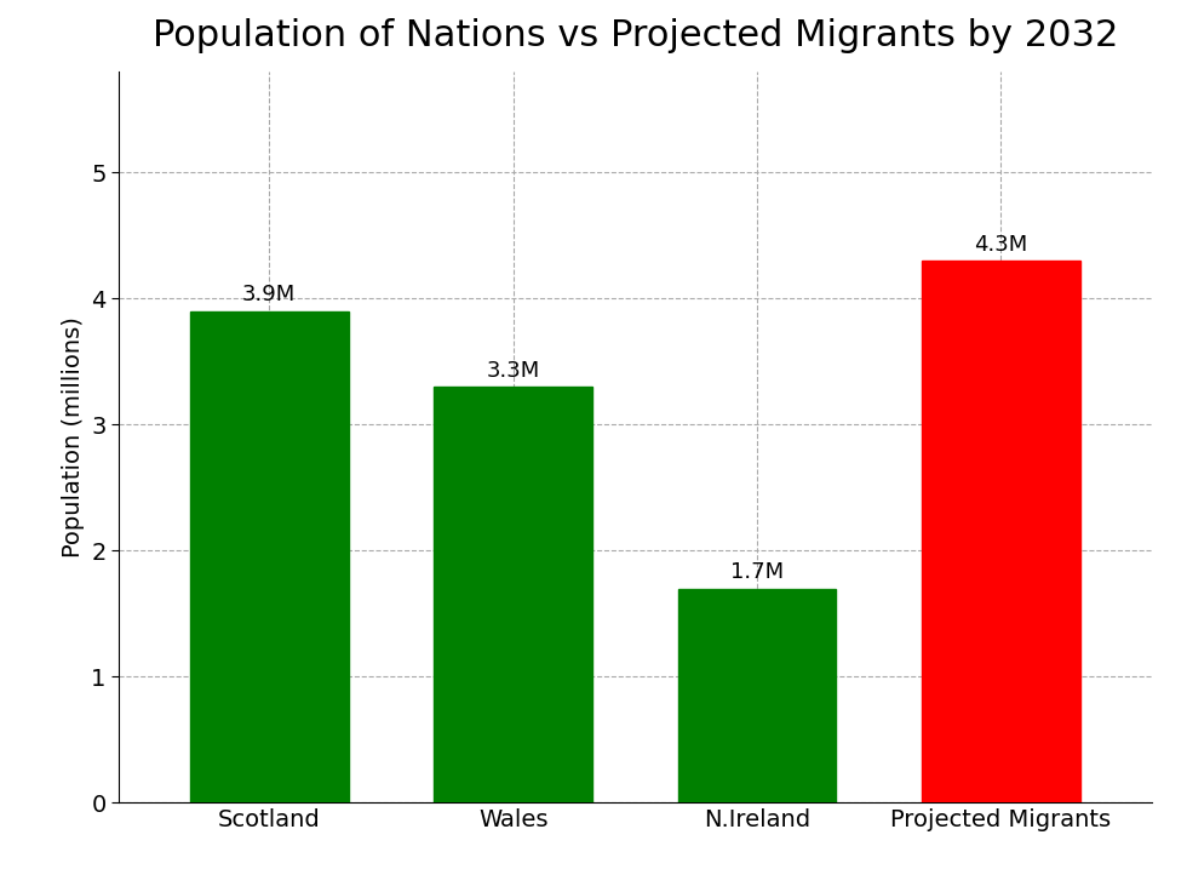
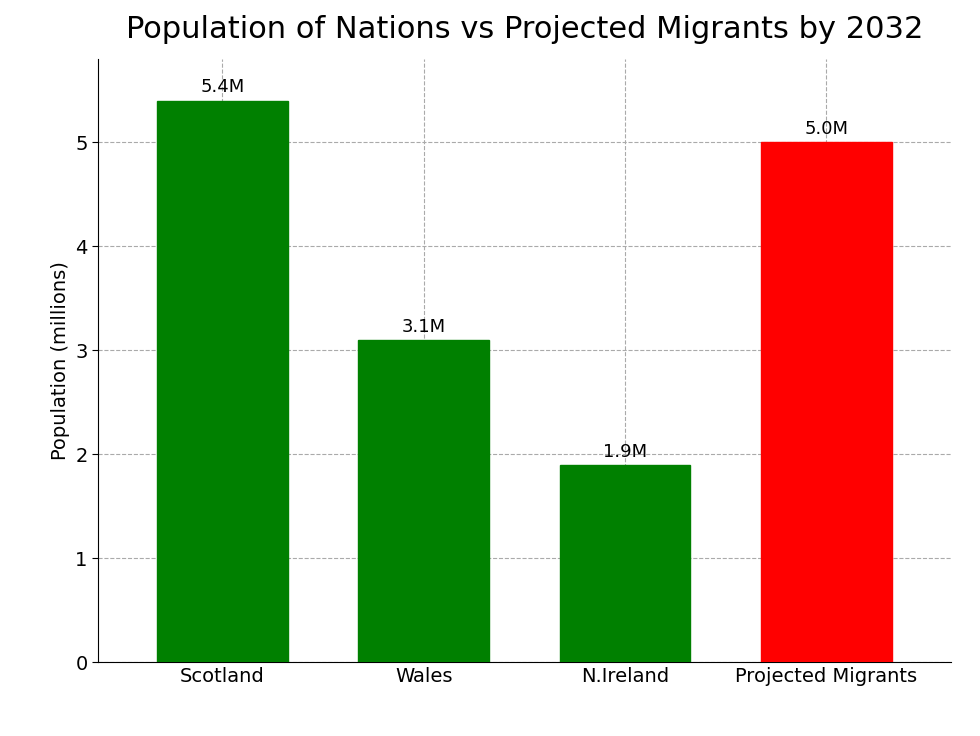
Scotland: 3.9M -> 5.4M
Wales: 3.3M -> 3.1M
N.Ireland: 1.7M -> 1.9M
Projected Migrants: 4.3M -> 5.0M
